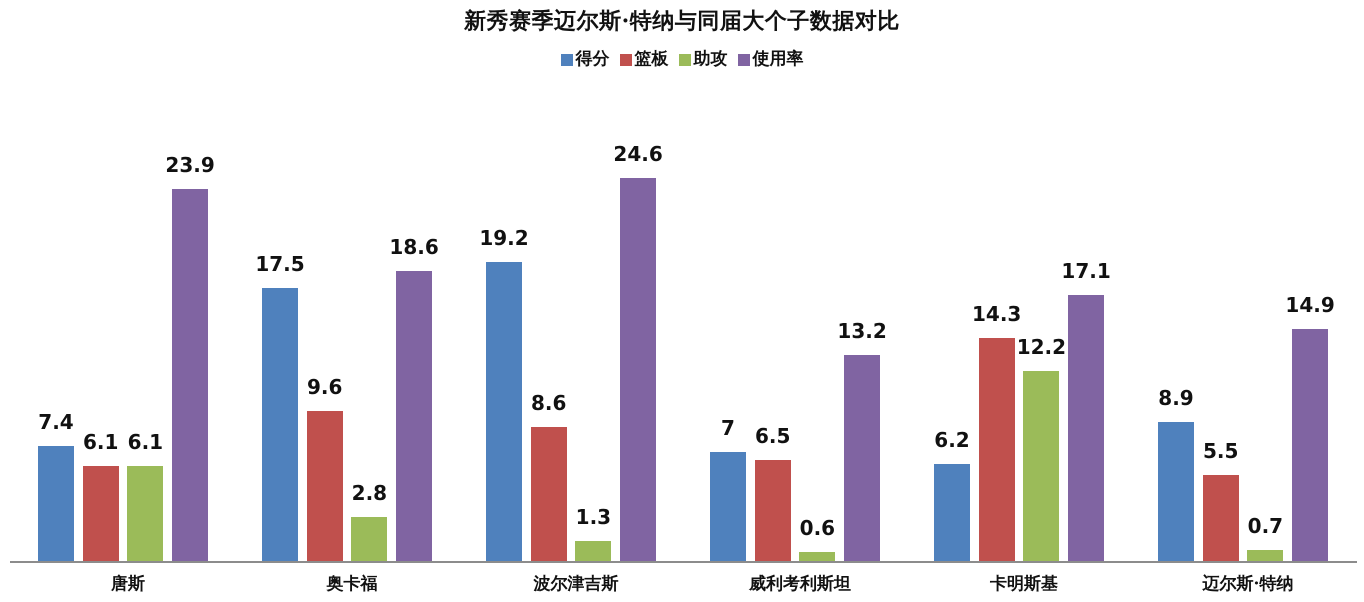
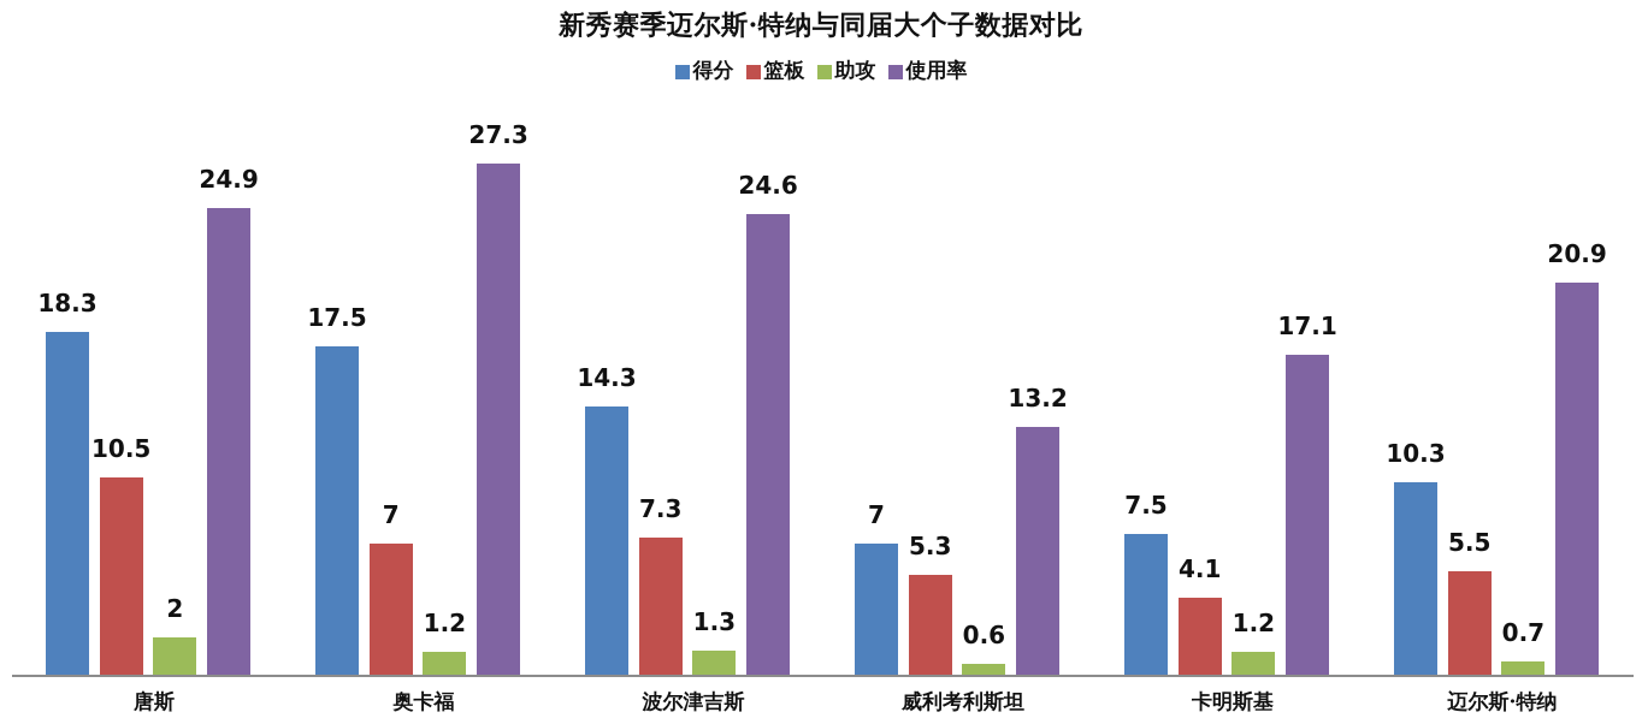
得分/唐斯: 7.4 -> 18.3
篮板/唐斯: 6.1 -> 10.5
助攻/唐斯: 6.1 -> 2
使用率/唐斯: 23.9 -> 24.9
篮板/奥卡福: 9.6 -> 7
助攻/奥卡福: 2.8 -> 1.2
使用率/奥卡福: 18.6 -> 27.3
得分/波尔津吉斯: 19.2 -> 14.3
篮板/波尔津吉斯: 8.6 -> 7.3
篮板/威利考利斯坦: 6.5 -> 5.3
得分/卡明斯基: 6.2 -> 7.5
篮板/卡明斯基: 14.3 -> 4.1
助攻/卡明斯基: 12.2 -> 1.2
得分/迈尔斯·特纳: 8.9 -> 10.3
使用率/迈尔斯·特纳: 14.9 -> 20.9
